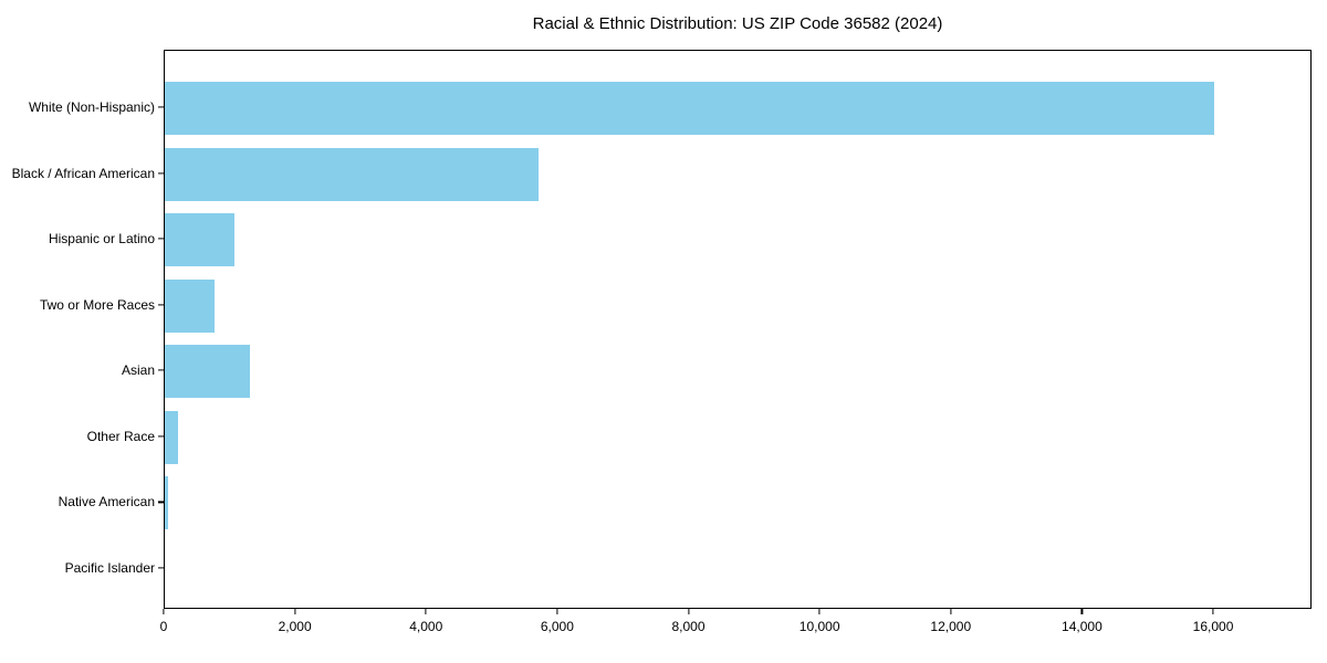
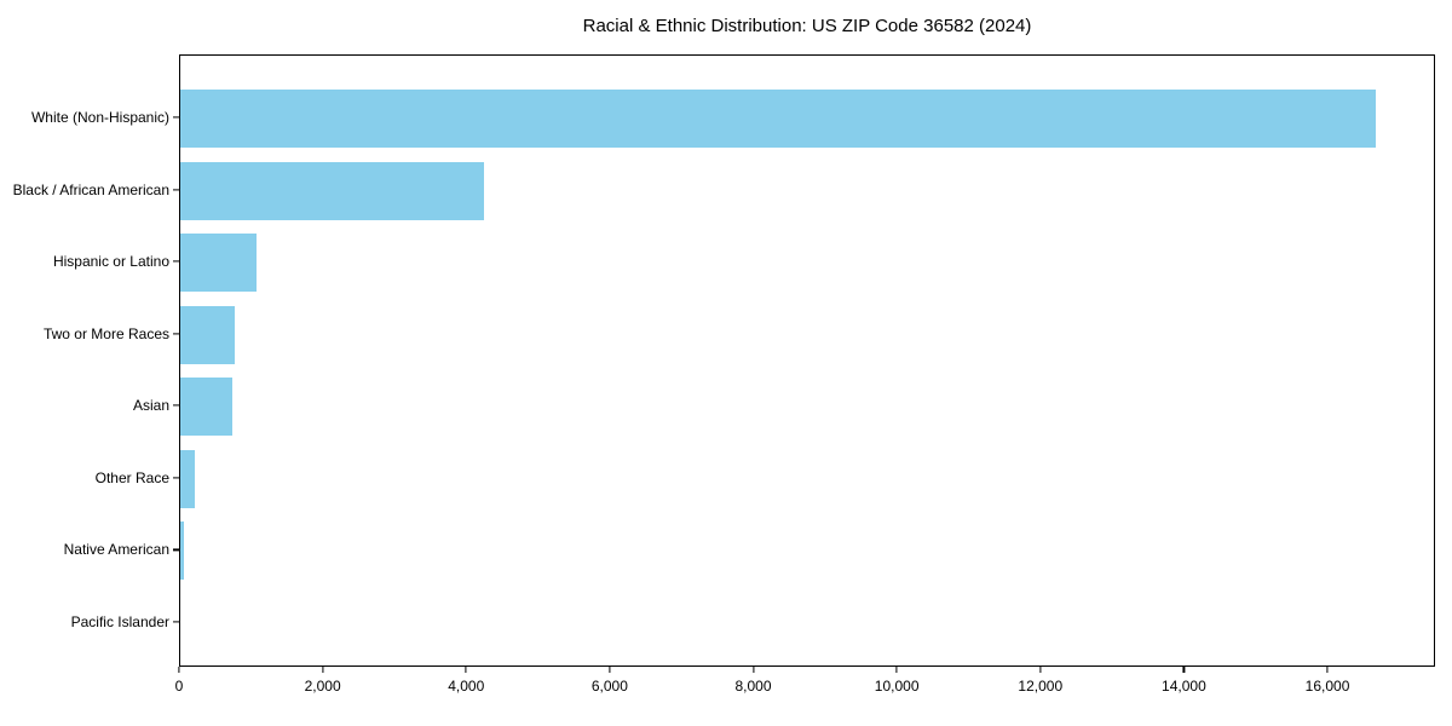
White (Non-Hispanic): 16000 -> 16600
Black / African American: 5700 -> 4200
Asian: 1300 -> 700
